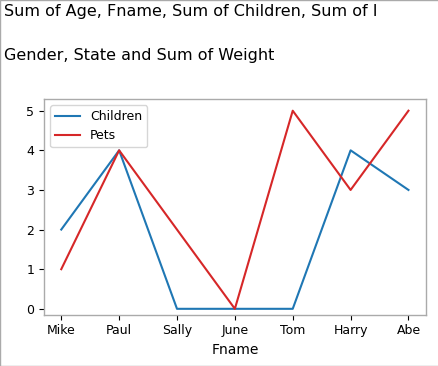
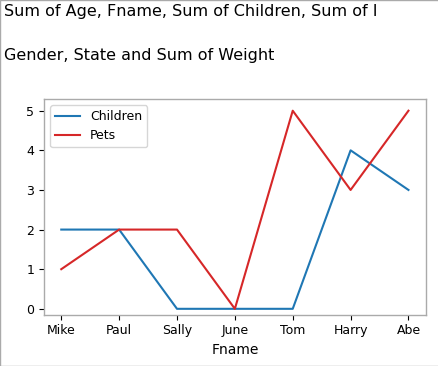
Children/Paul: 4 -> 2
Pets/Paul: 4 -> 2
